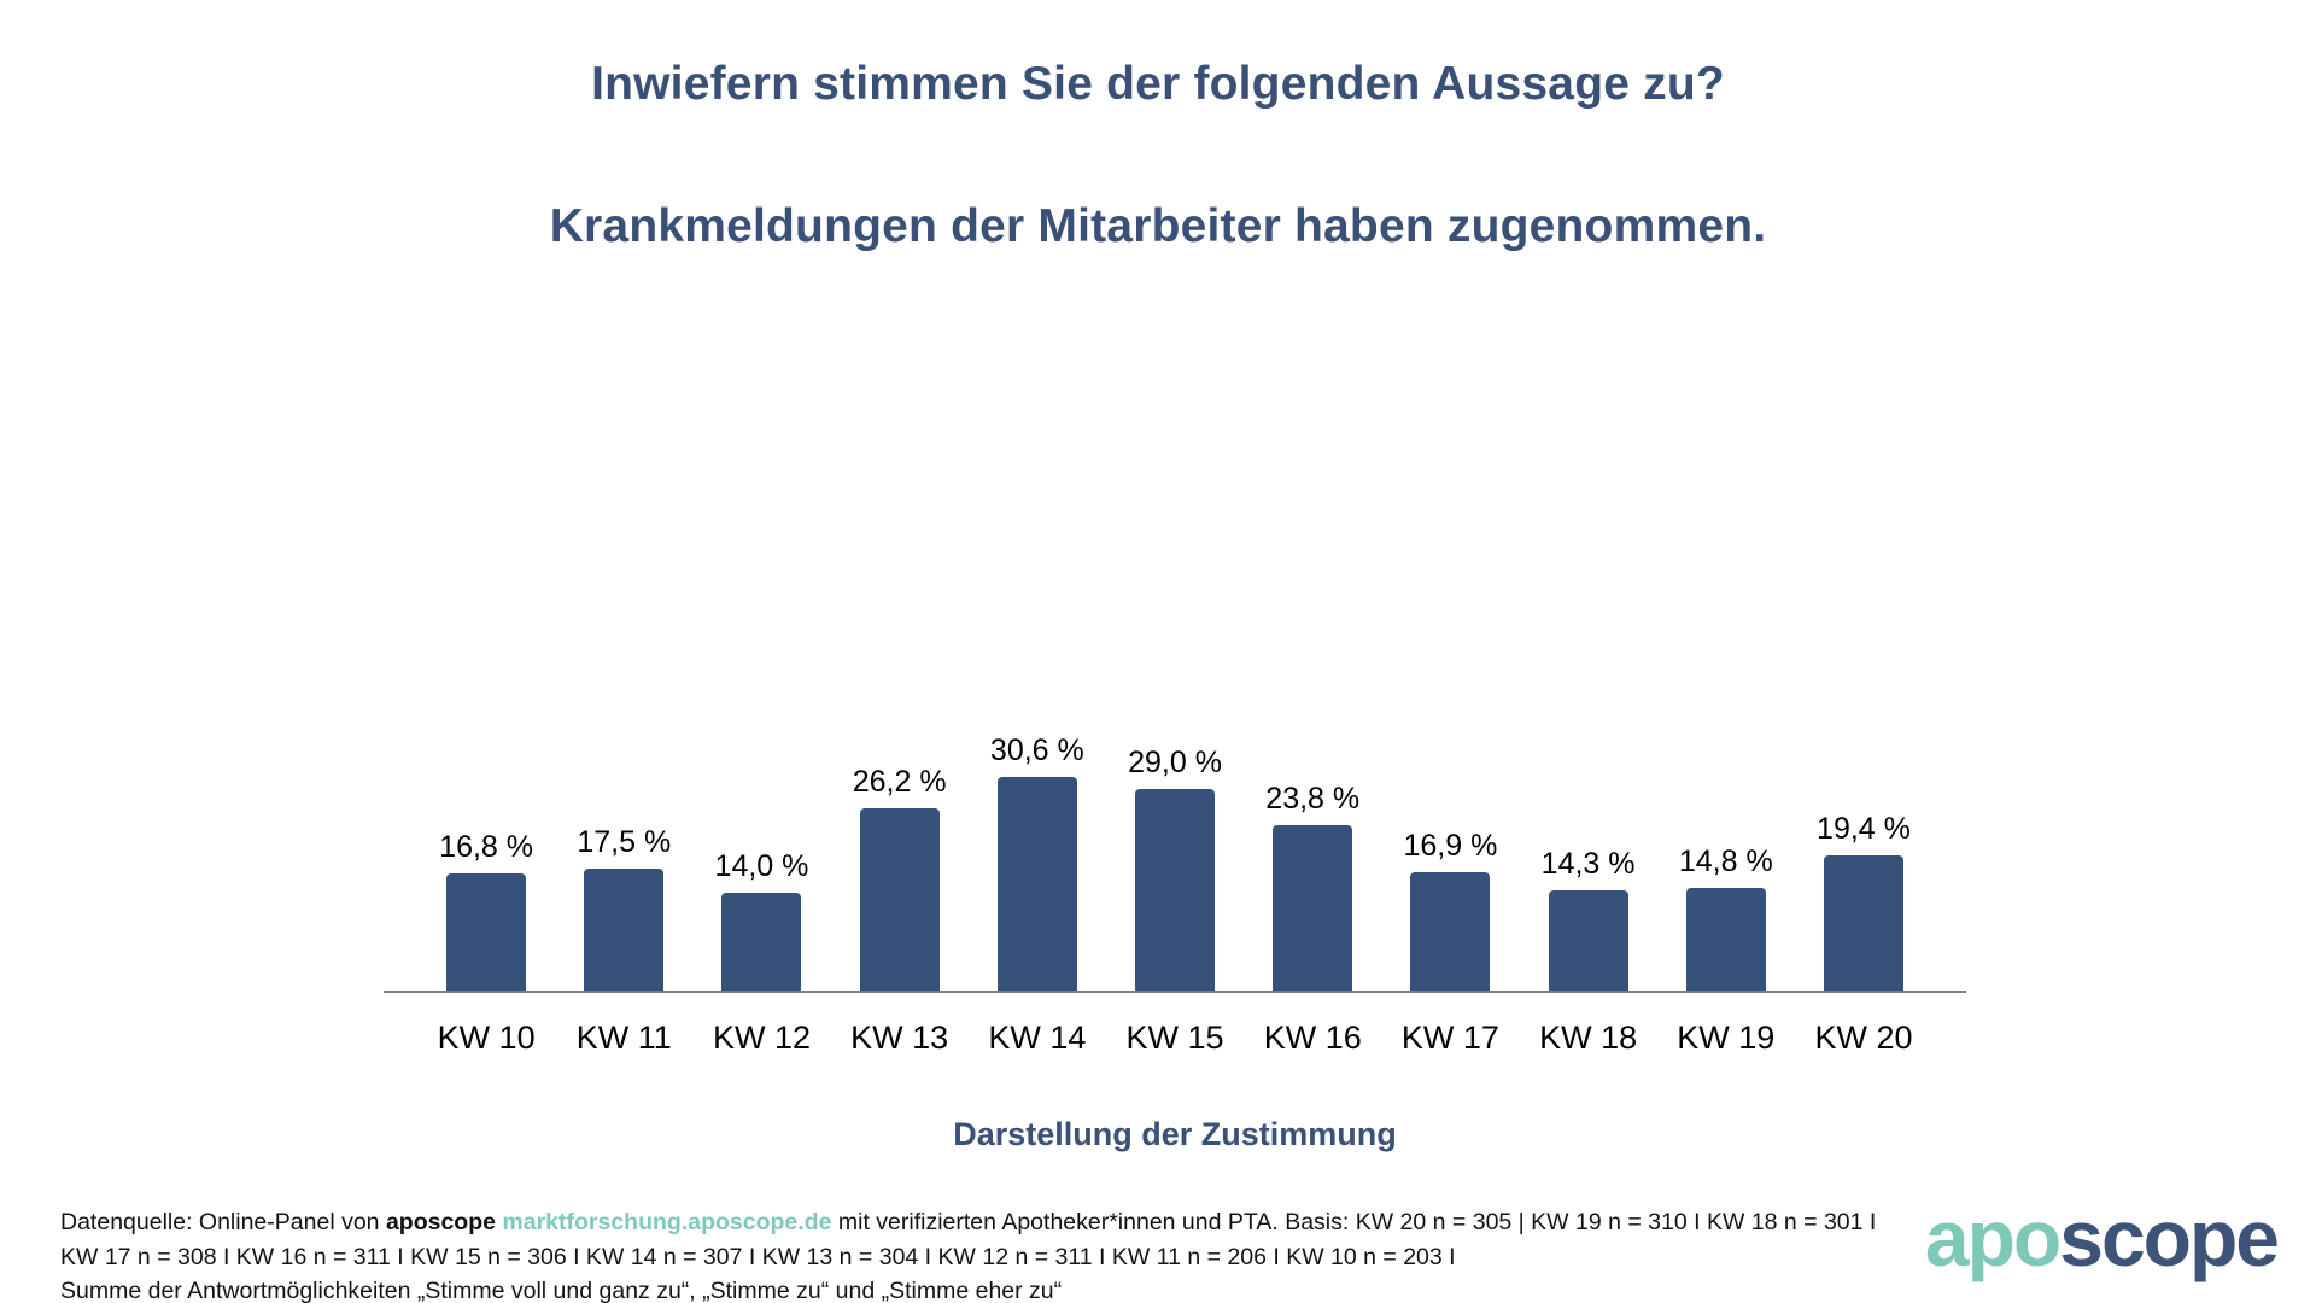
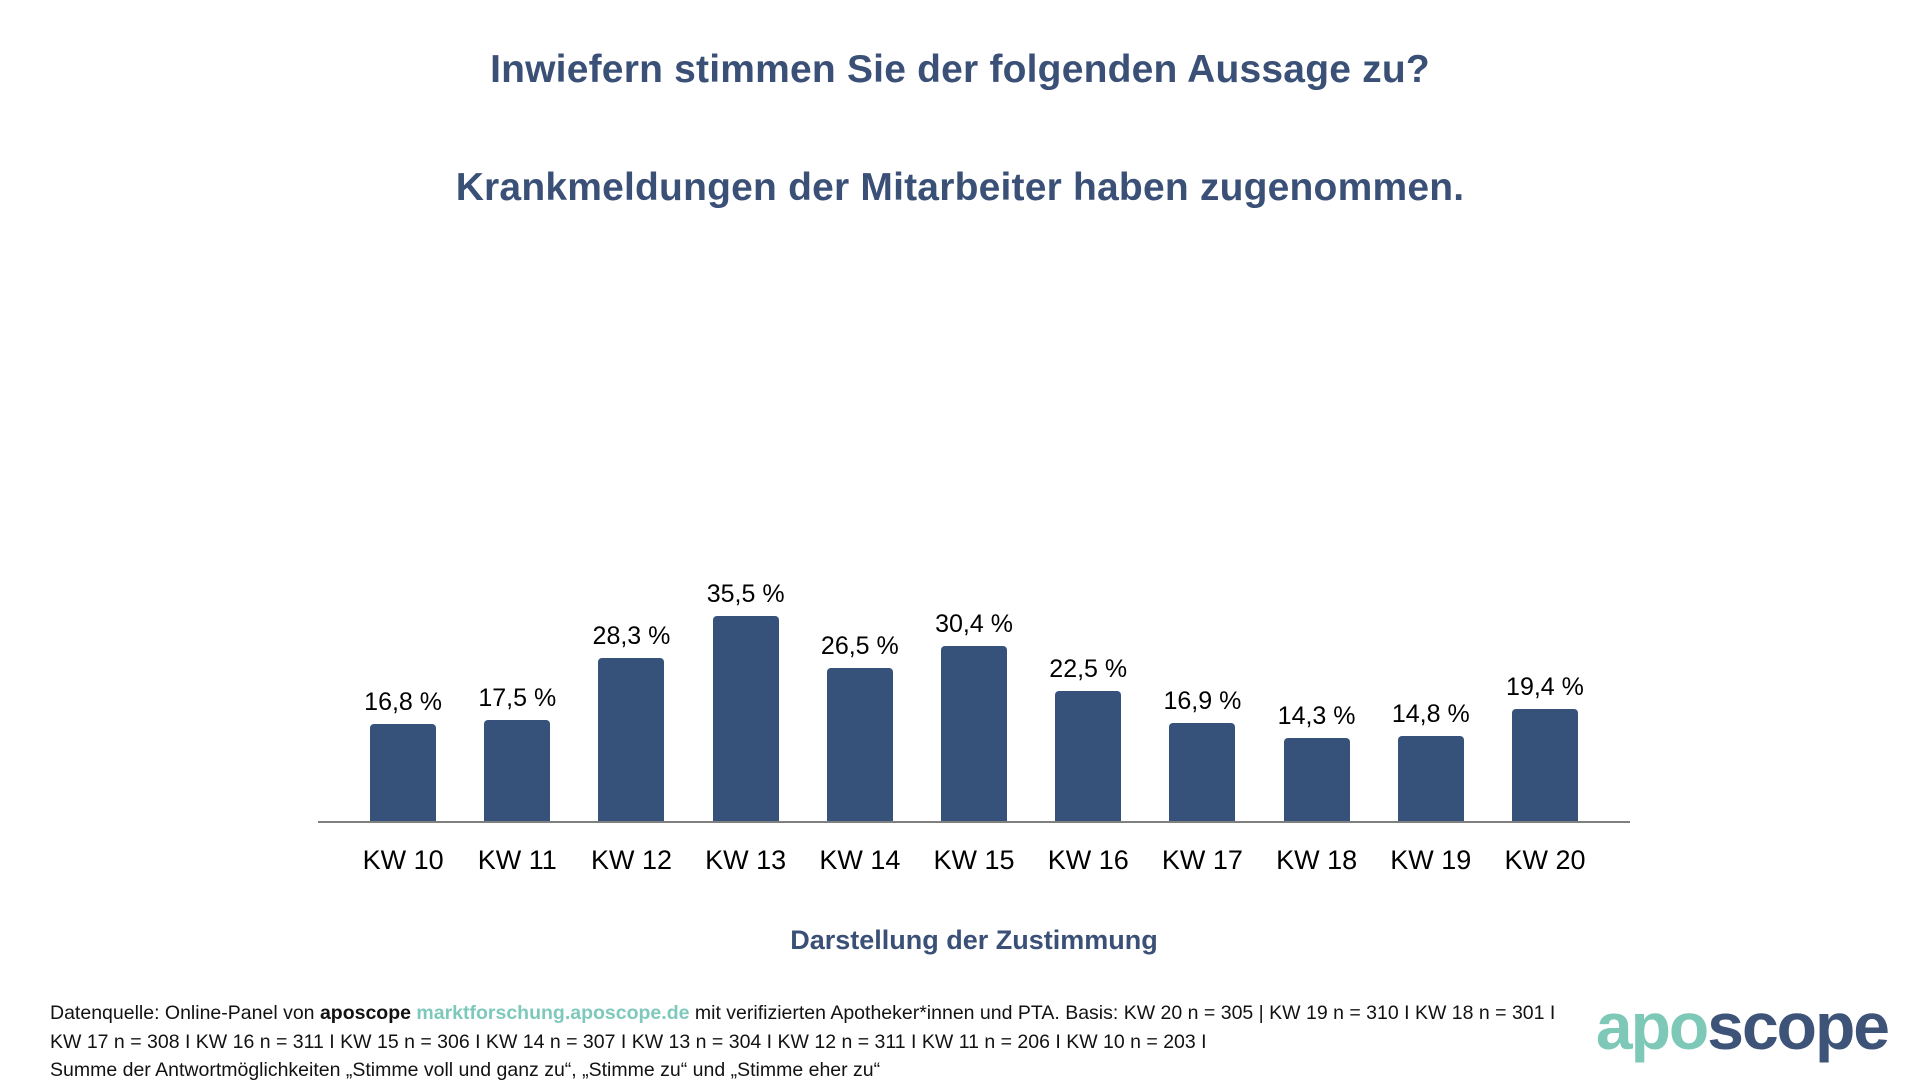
KW 12: 14,0 -> 28,3
KW 13: 26,2 -> 35,5
KW 14: 30,6 -> 26,5
KW 15: 29,0 -> 30,4
KW 16: 23,8 -> 22,5
